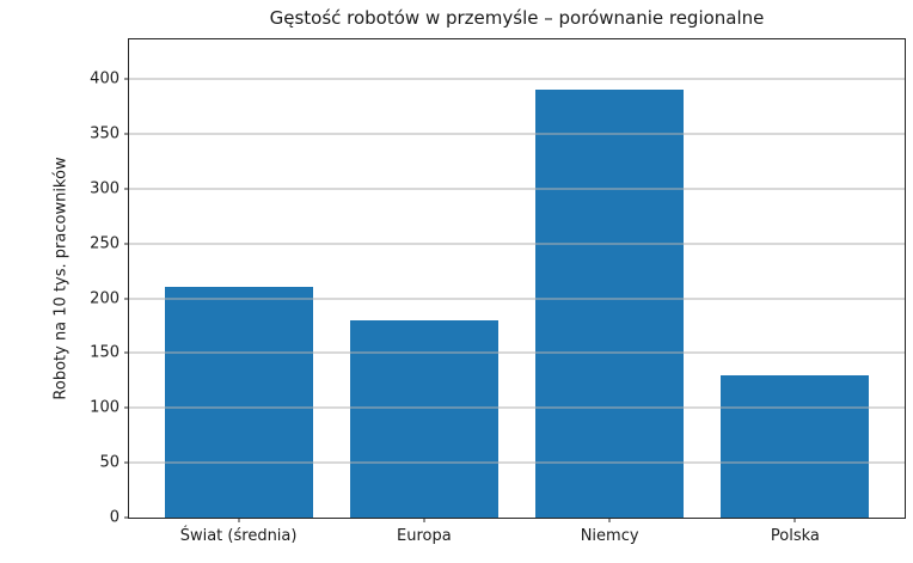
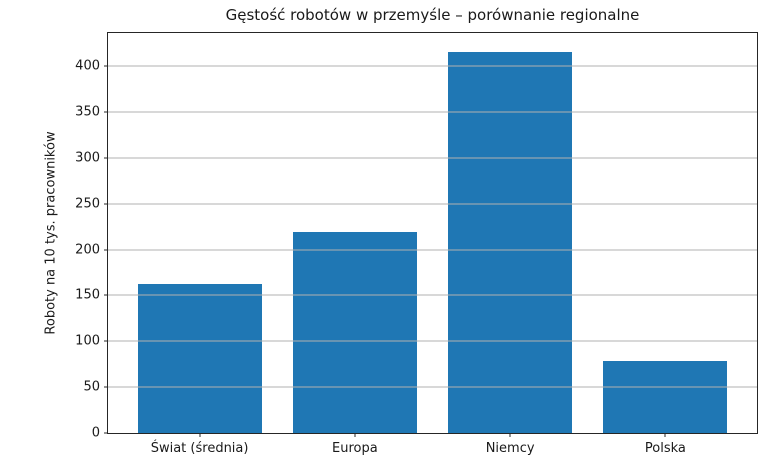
Świat (średnia): 210 -> 160
Europa: 180 -> 220
Niemcy: 390 -> 420
Polska: 130 -> 80
